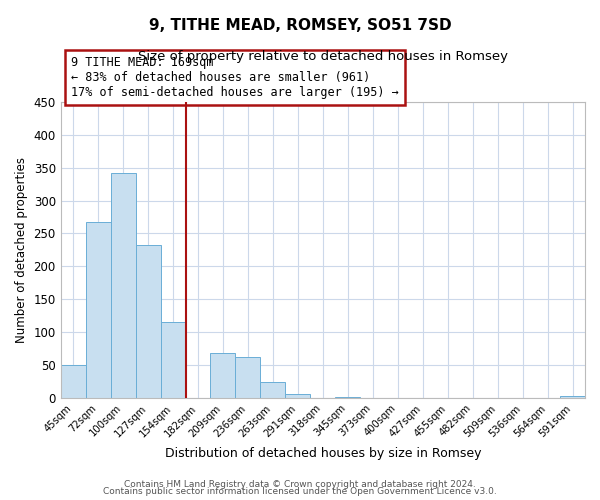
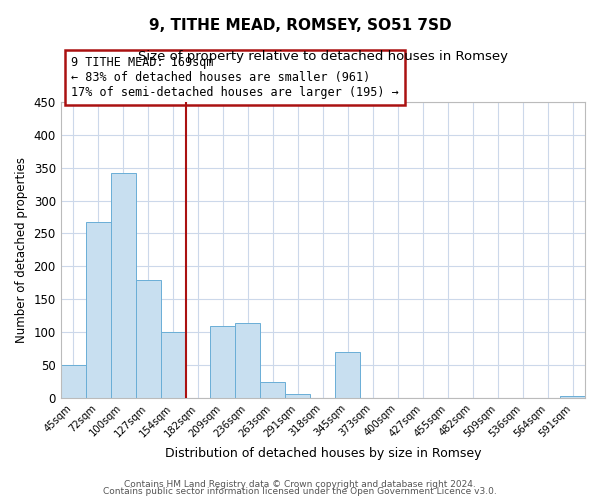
127sqm: 232 -> 180
154sqm: 115 -> 100
209sqm: 69 -> 110
236sqm: 63 -> 114
345sqm: 2 -> 70
